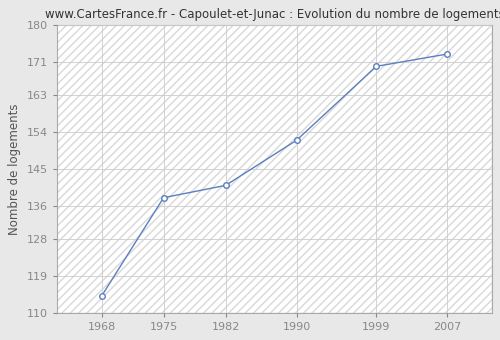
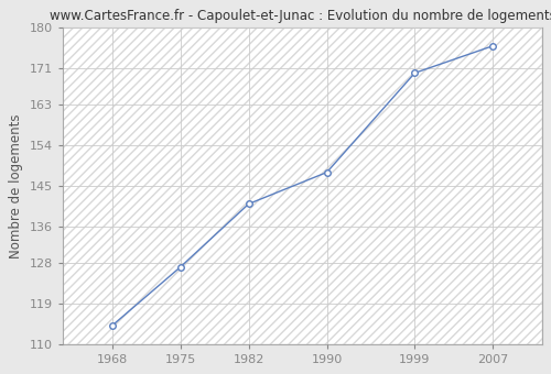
1975: 138 -> 127
1990: 152 -> 148
2007: 173 -> 176
